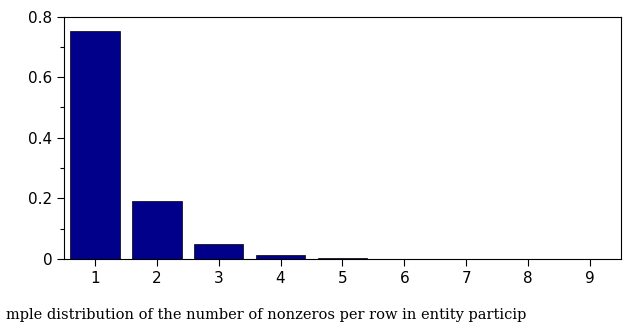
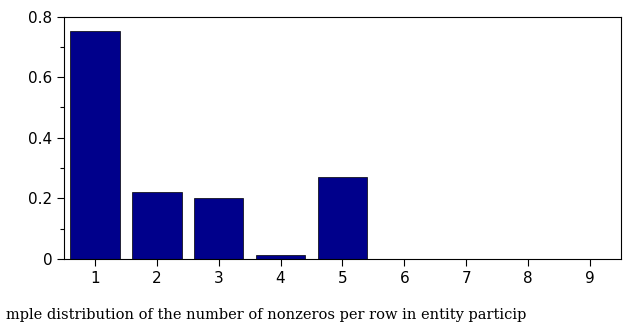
2: 0.191 -> 0.220
3: 0.048 -> 0.200
5: 0.004 -> 0.270
